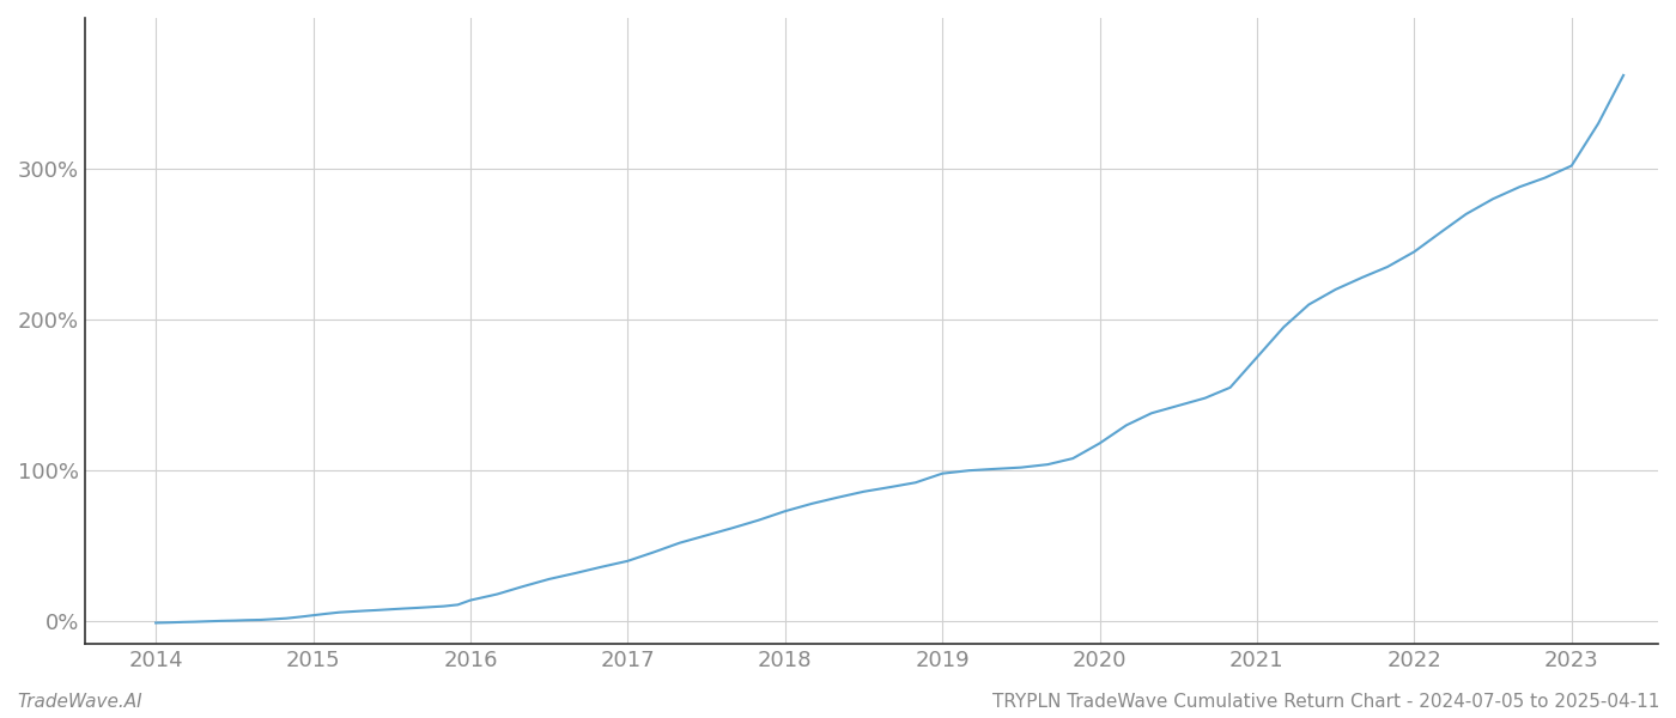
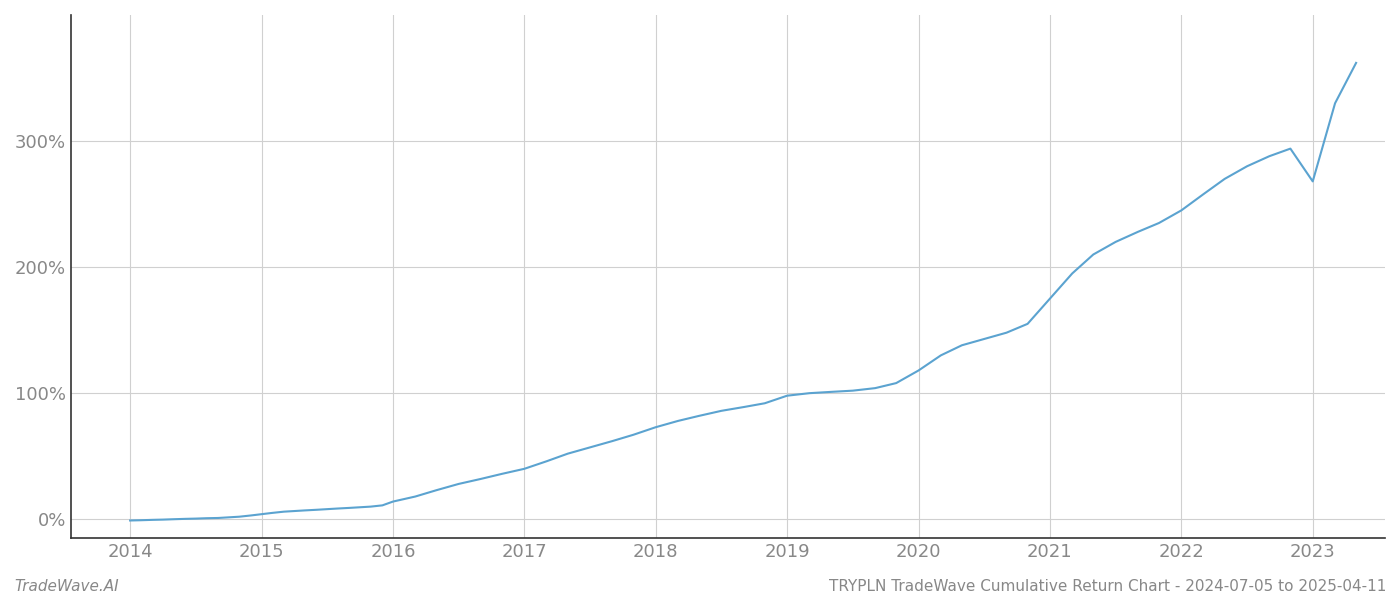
2023: 302% -> 268%
